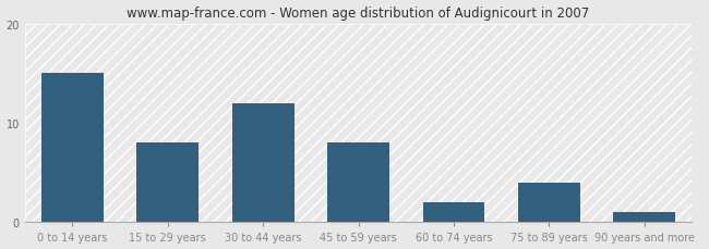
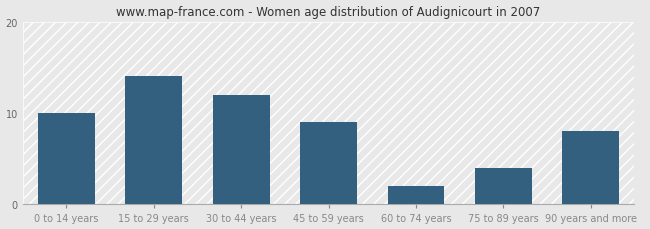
0 to 14 years: 15 -> 10
15 to 29 years: 8 -> 14
45 to 59 years: 8 -> 9
90 years and more: 1 -> 8
